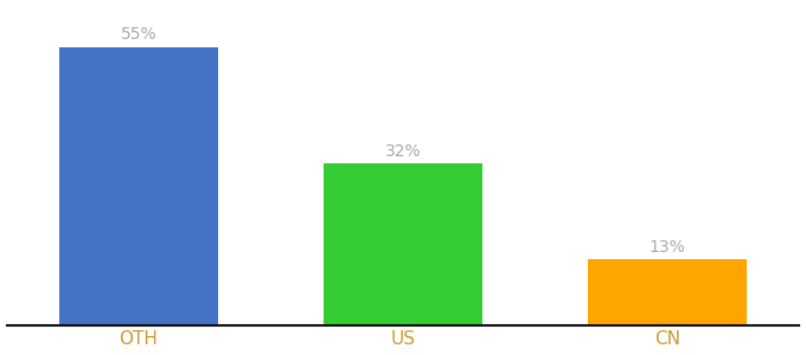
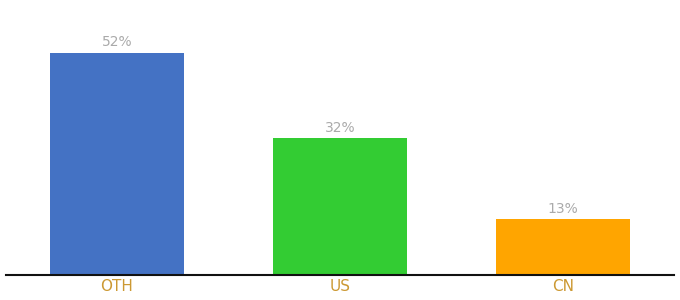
OTH: 55% -> 52%
